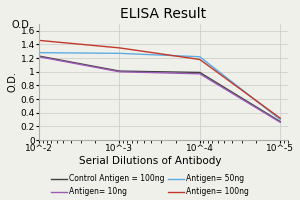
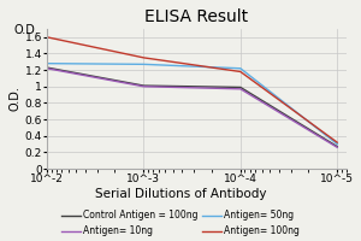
Antigen= 100ng/10^-2: 1.46 -> 1.60
